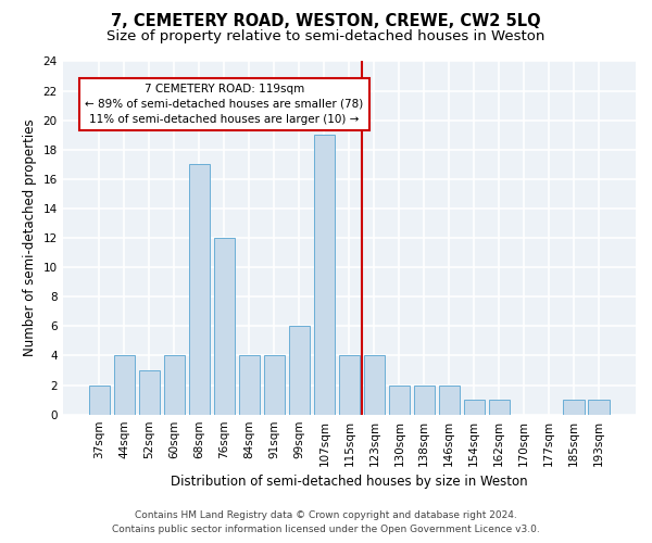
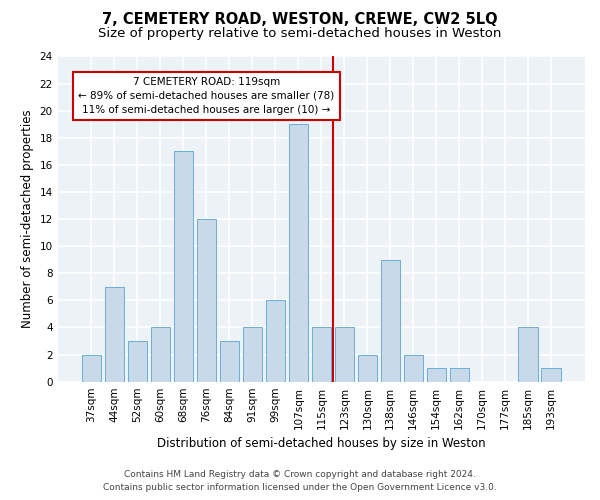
44sqm: 4 -> 7
84sqm: 4 -> 3
138sqm: 2 -> 9
185sqm: 1 -> 4
